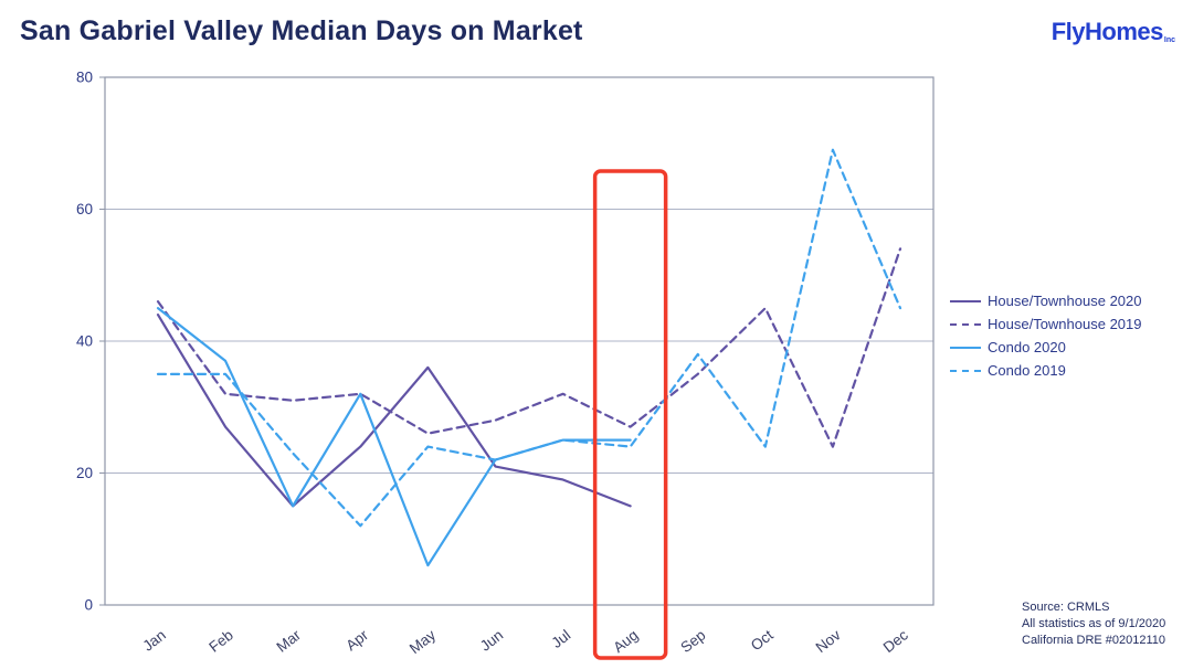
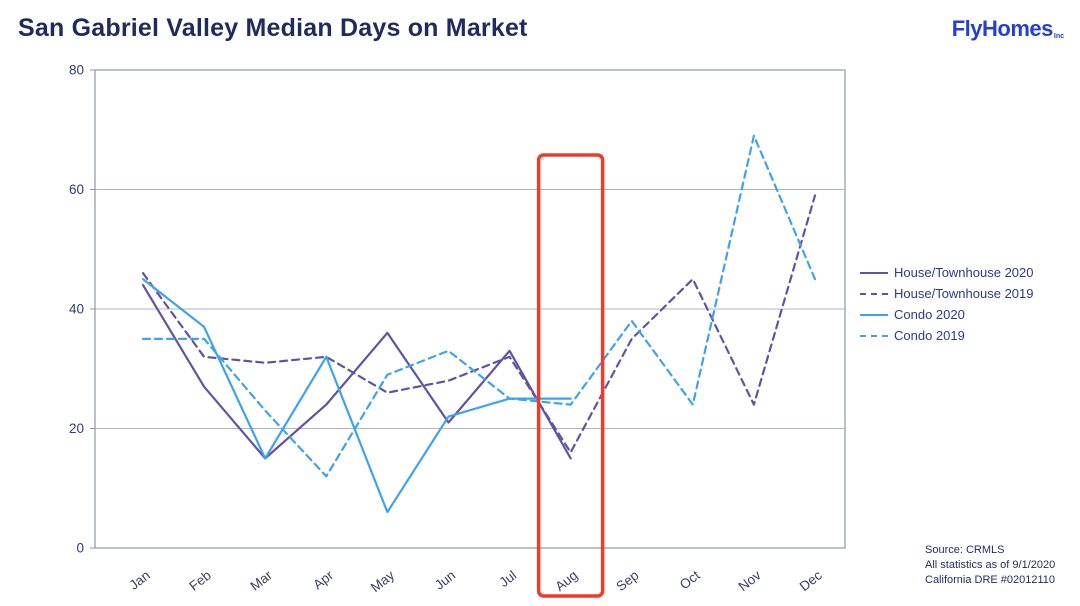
Condo 2019/May: 24 -> 29
Condo 2019/Jun: 22 -> 33
House/Townhouse 2020/Jul: 19 -> 33
House/Townhouse 2019/Aug: 27 -> 16
House/Townhouse 2019/Dec: 54 -> 59
